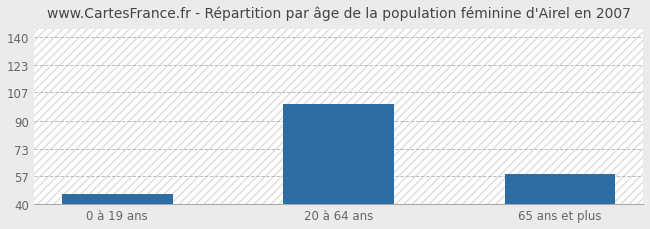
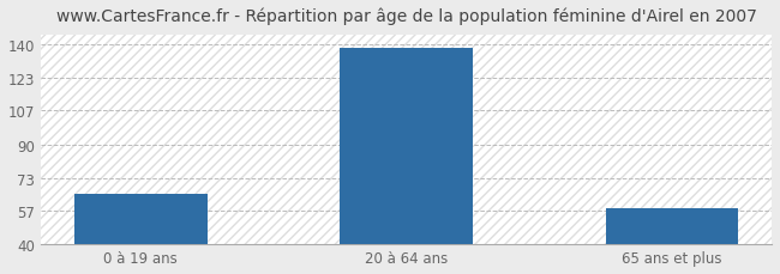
0 à 19 ans: 46 -> 65
20 à 64 ans: 100 -> 138
